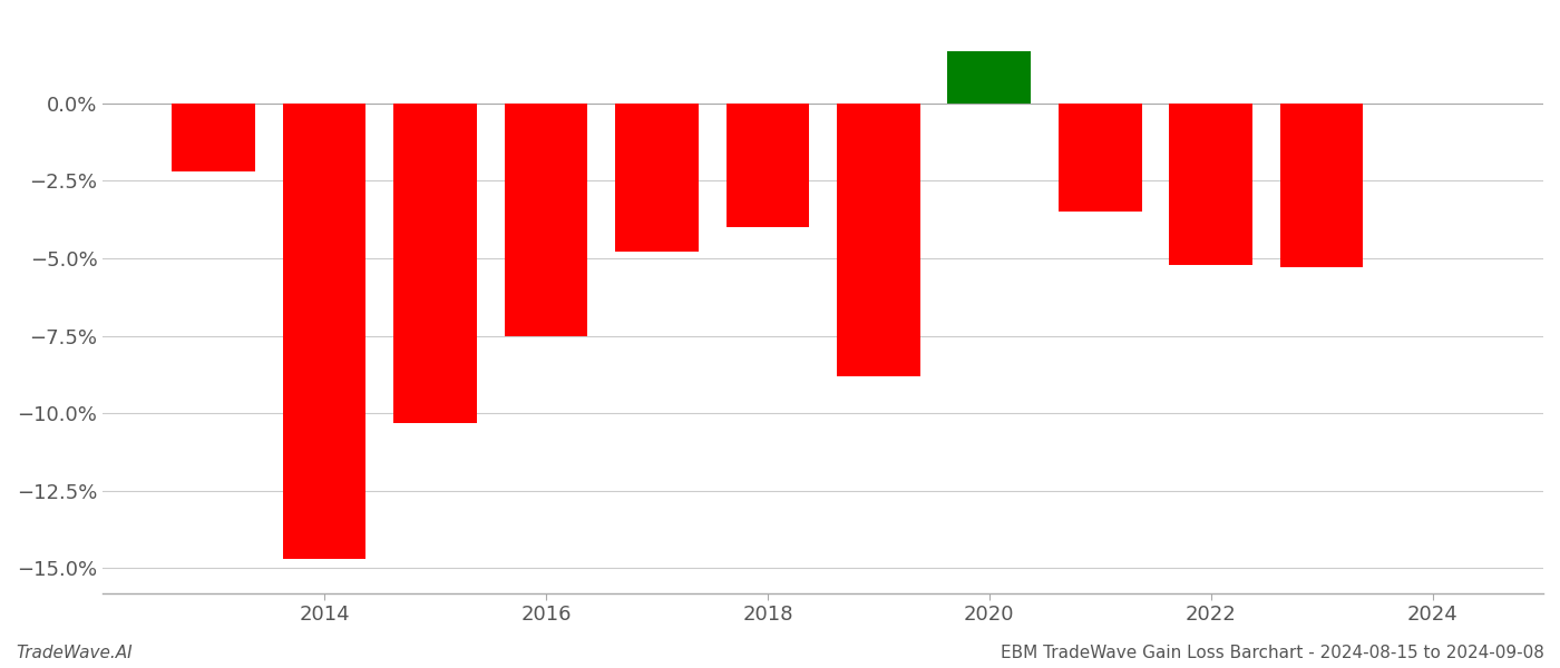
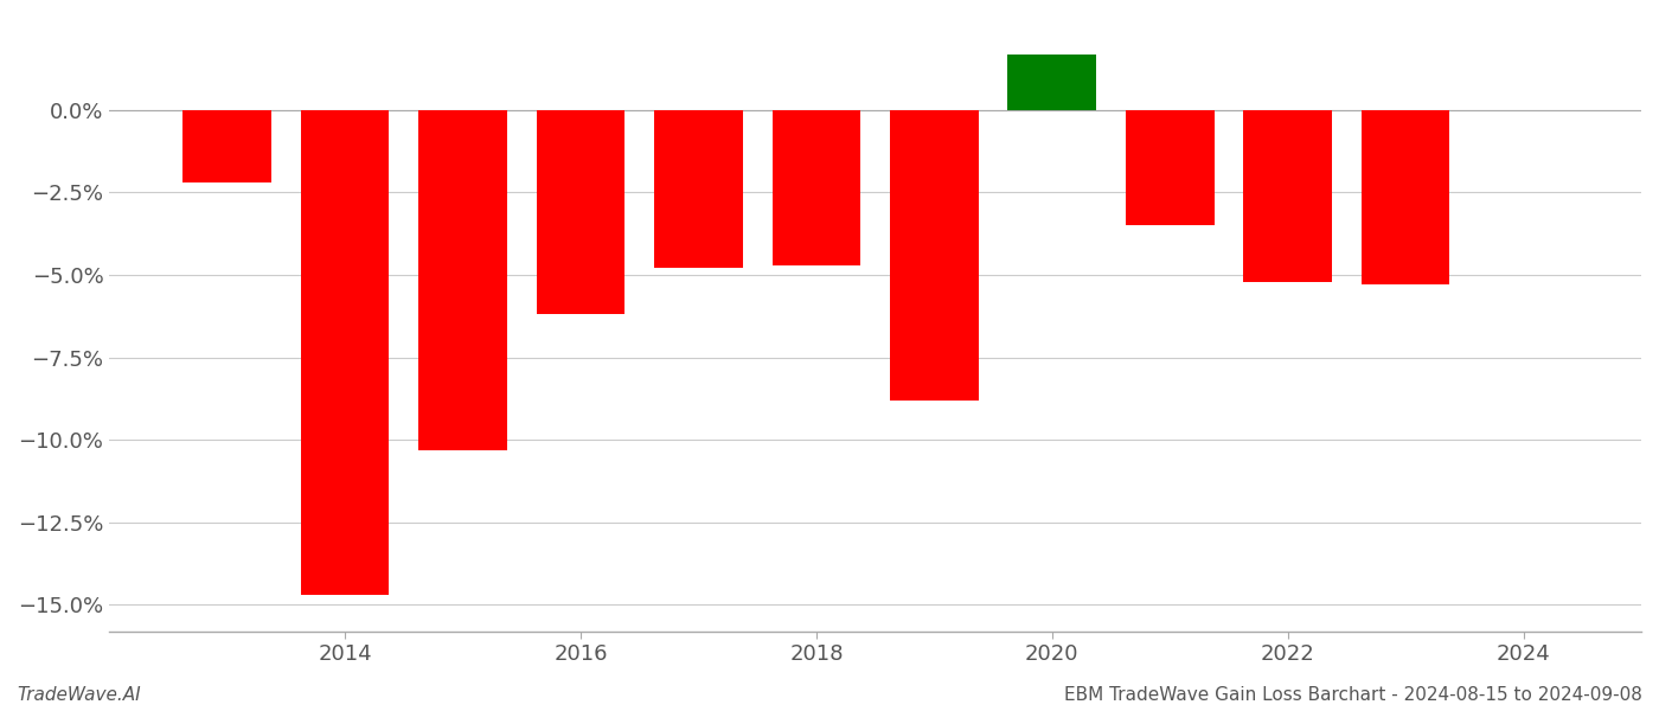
2016: -7.5% -> -6.2%
2018: -4.0% -> -4.7%
